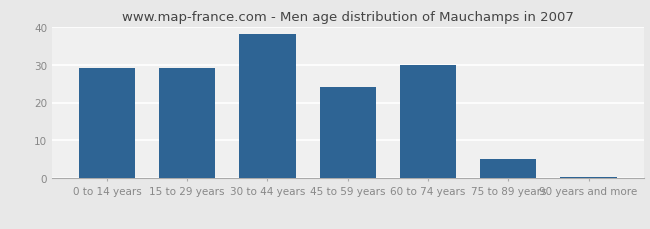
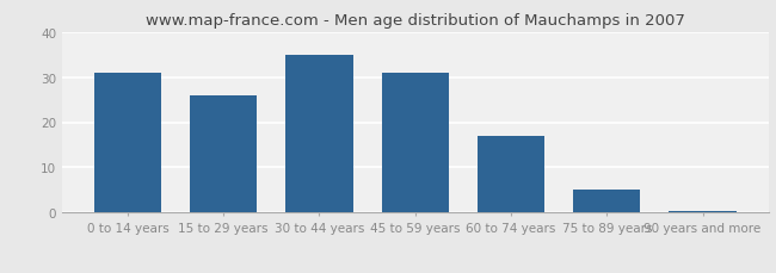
0 to 14 years: 29.0 -> 31.0
15 to 29 years: 29.0 -> 26.0
30 to 44 years: 38.0 -> 35.0
45 to 59 years: 24.0 -> 31.0
60 to 74 years: 30.0 -> 17.0
